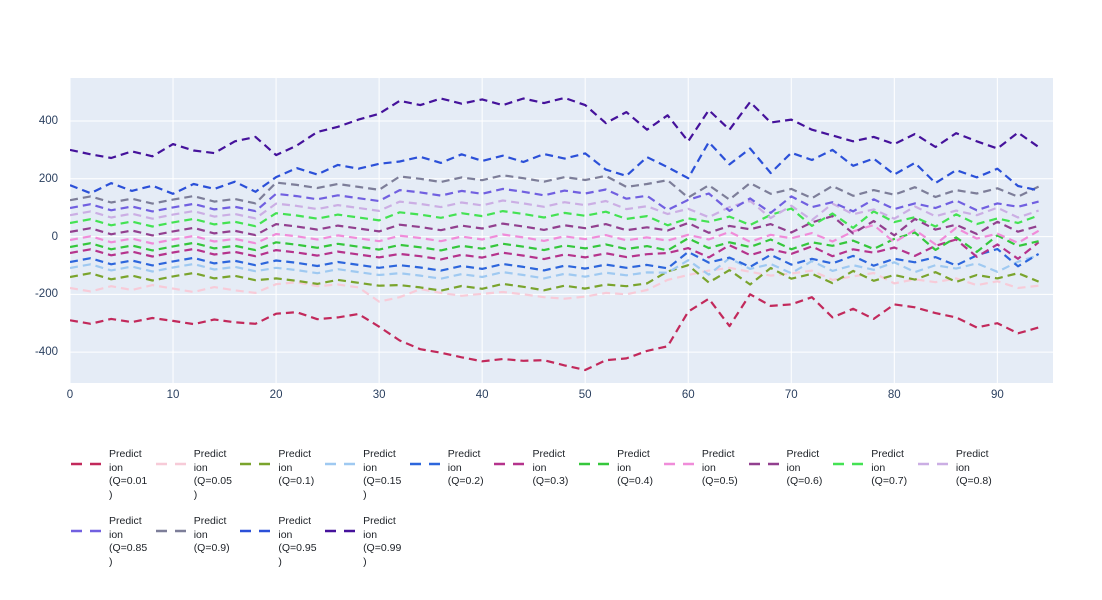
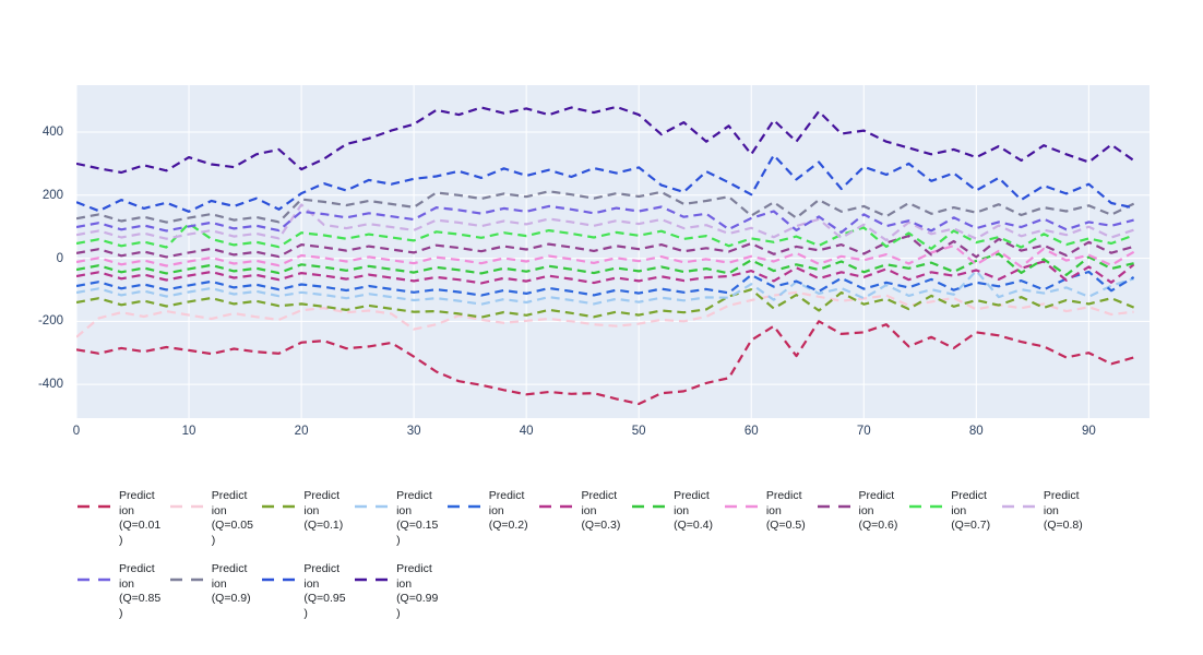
Prediction (Q=0.05)/0: -180 -> -250
Prediction (Q=0.7)/10: 50 -> 110
Prediction (Q=0.8)/20: 110 -> 170
Prediction (Q=0.15)/80: -90 -> -40
